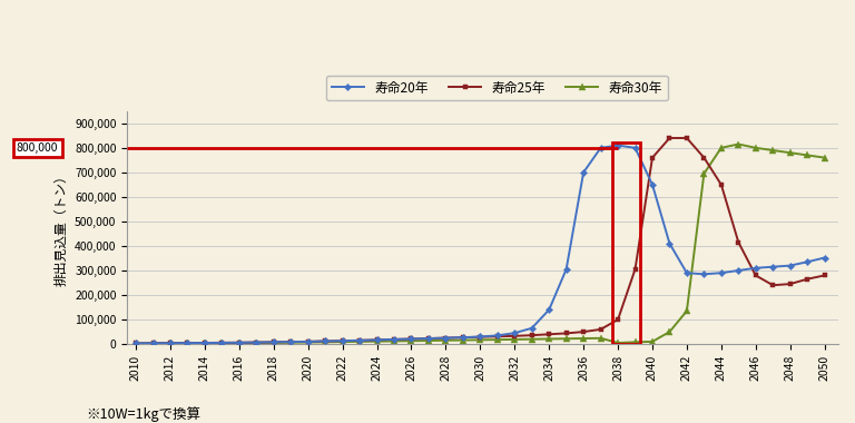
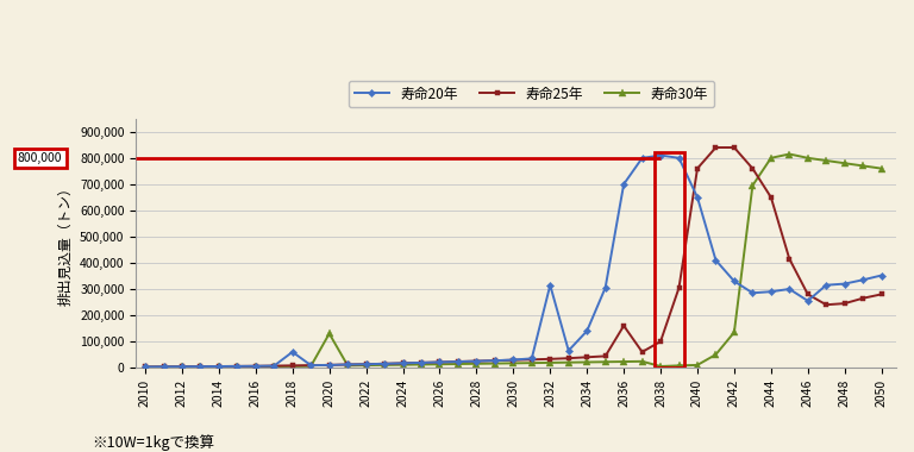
寿命20年/2018: 8,000 -> 60,000
寿命30年/2020: 7,000 -> 130,000
寿命20年/2032: 45,000 -> 315,000
寿命25年/2036: 50,000 -> 160,000
寿命20年/2042: 290,000 -> 330,000
寿命20年/2046: 310,000 -> 255,000
